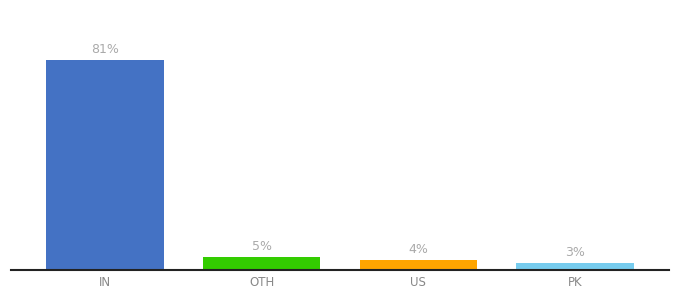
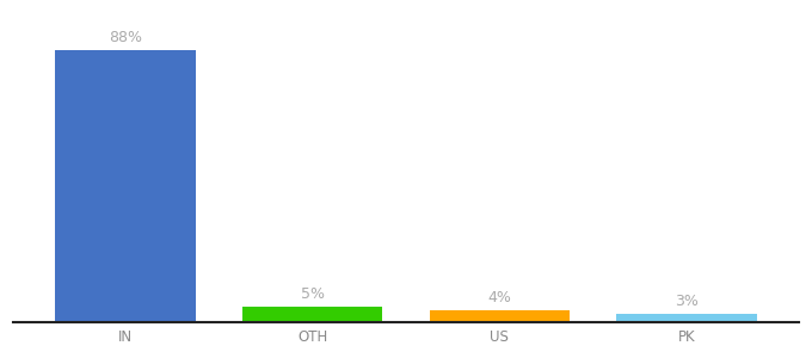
IN: 81% -> 88%
